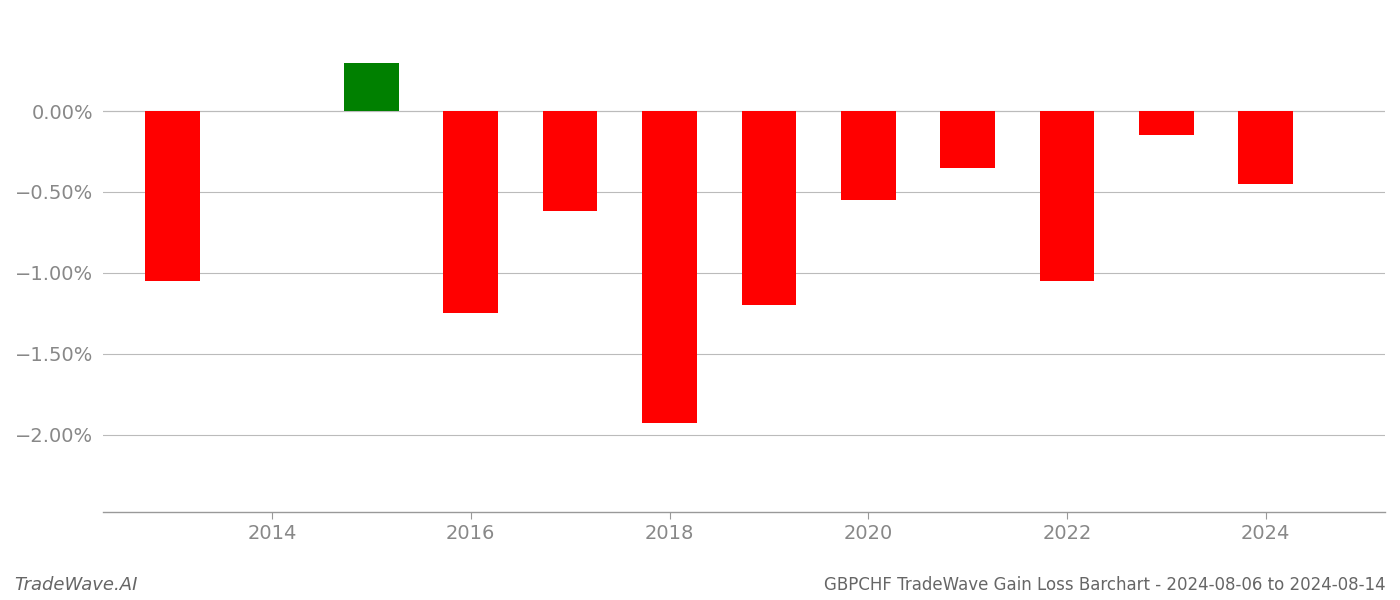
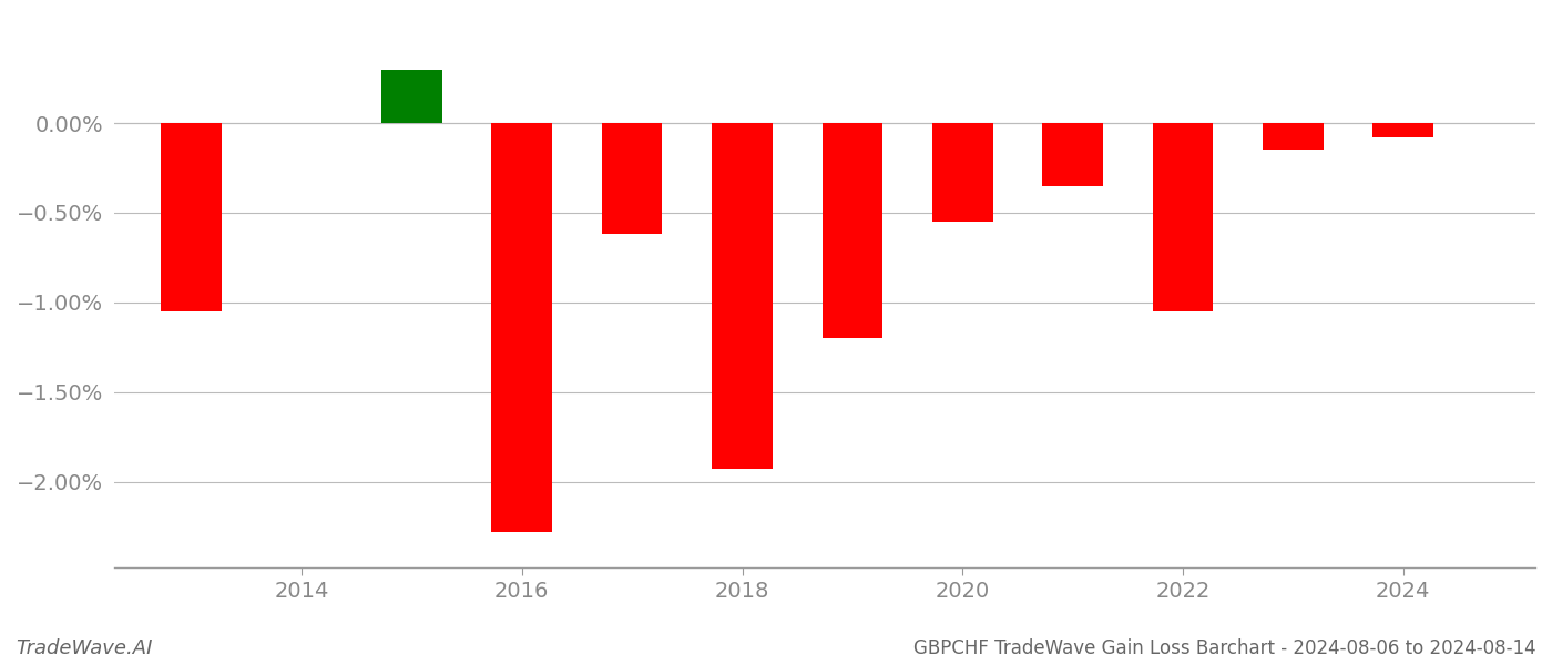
2016: -1.25% -> -2.28%
2024: -0.45% -> -0.08%
